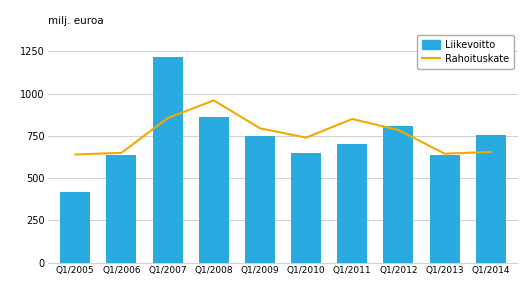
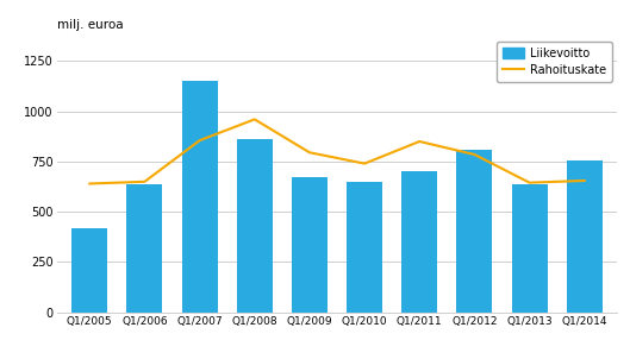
Liikevoitto/Q1/2007: 1220 -> 1150
Liikevoitto/Q1/2009: 750 -> 670
